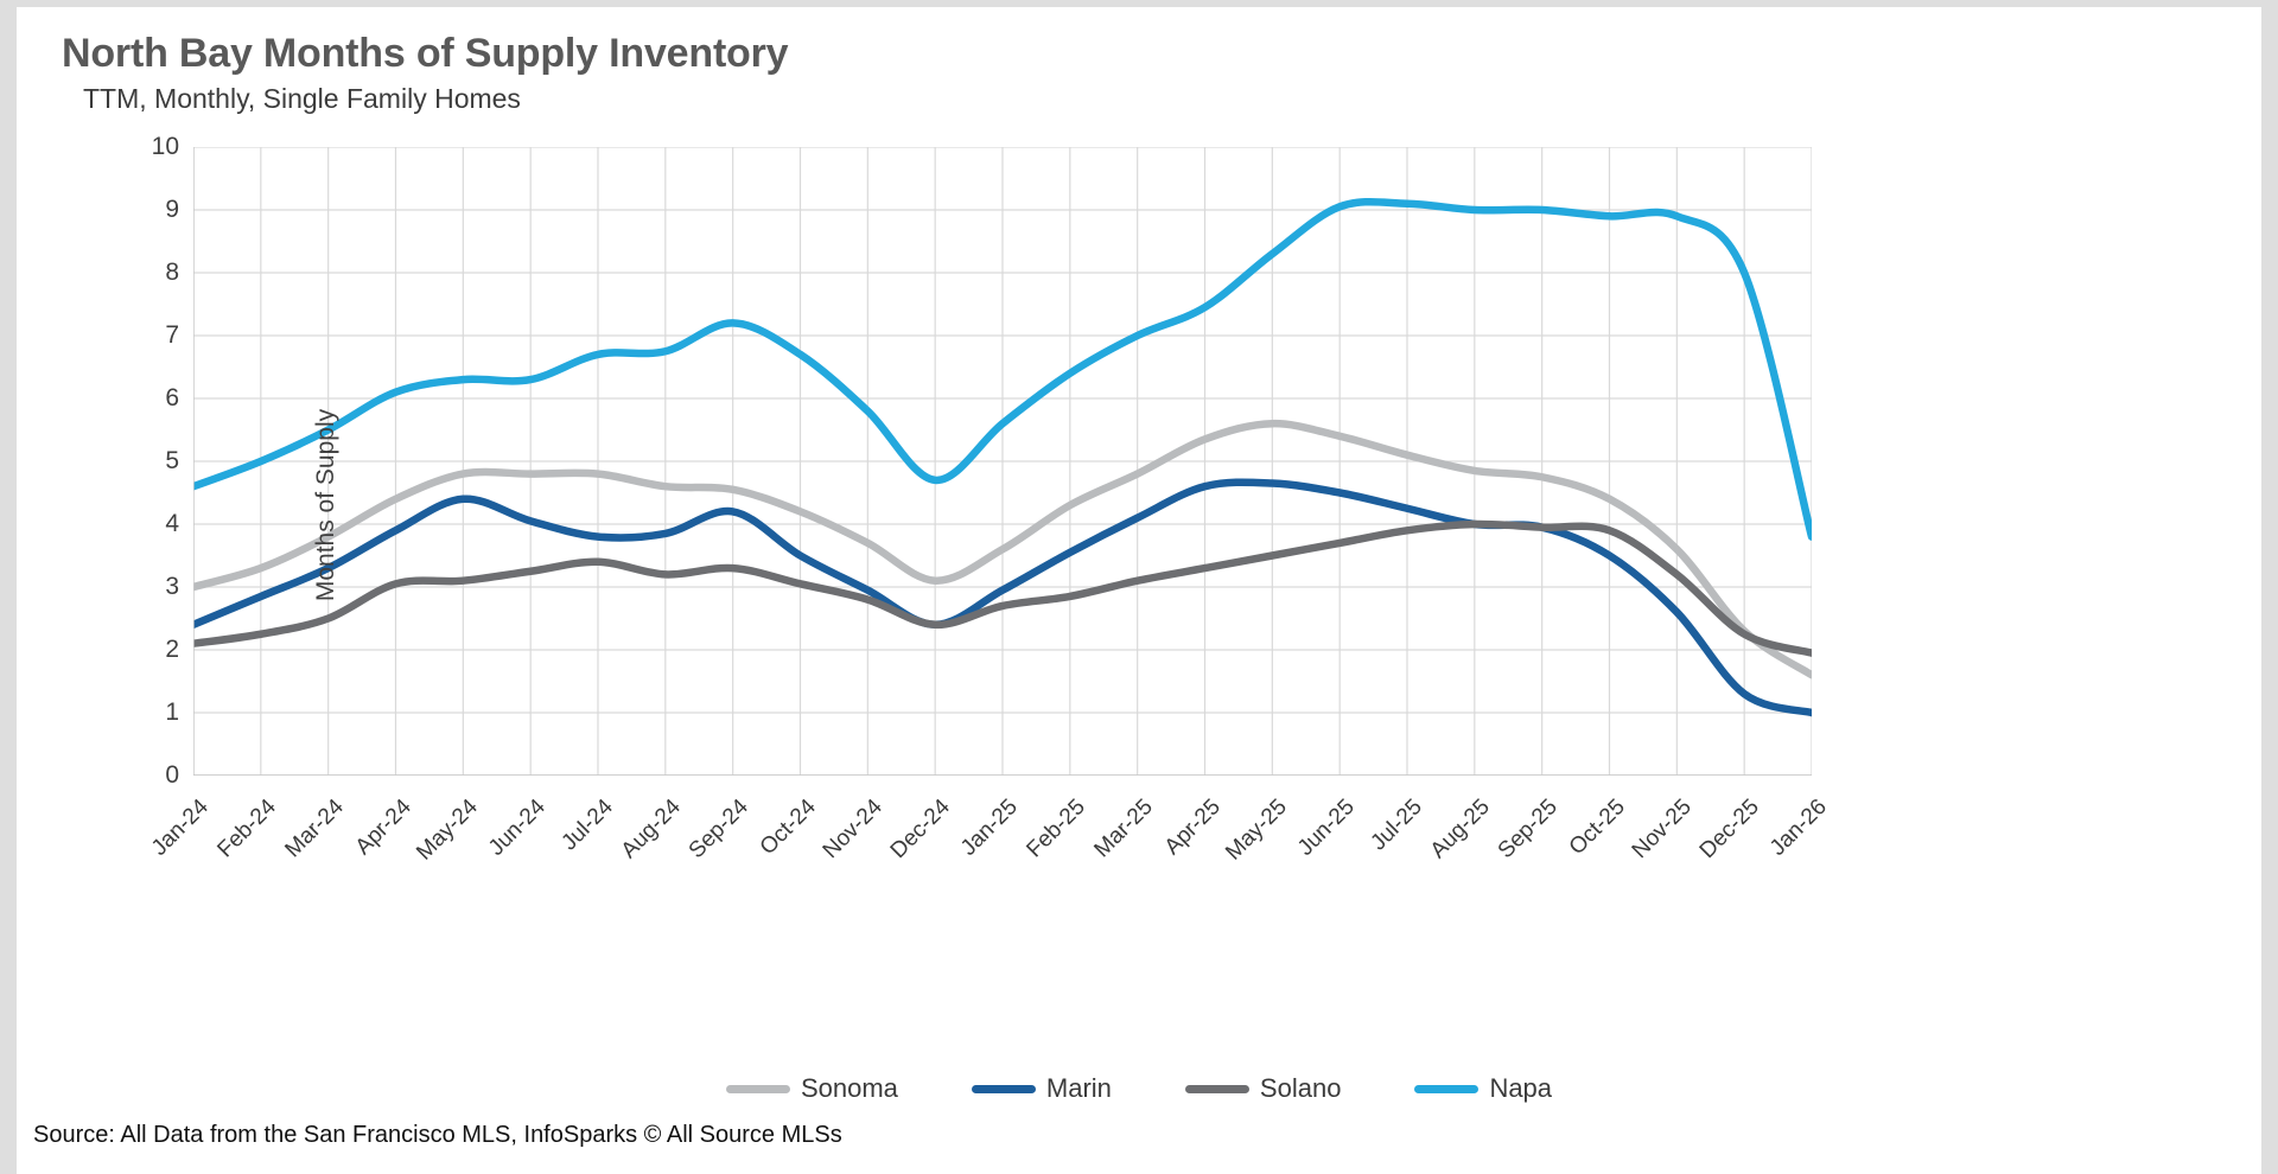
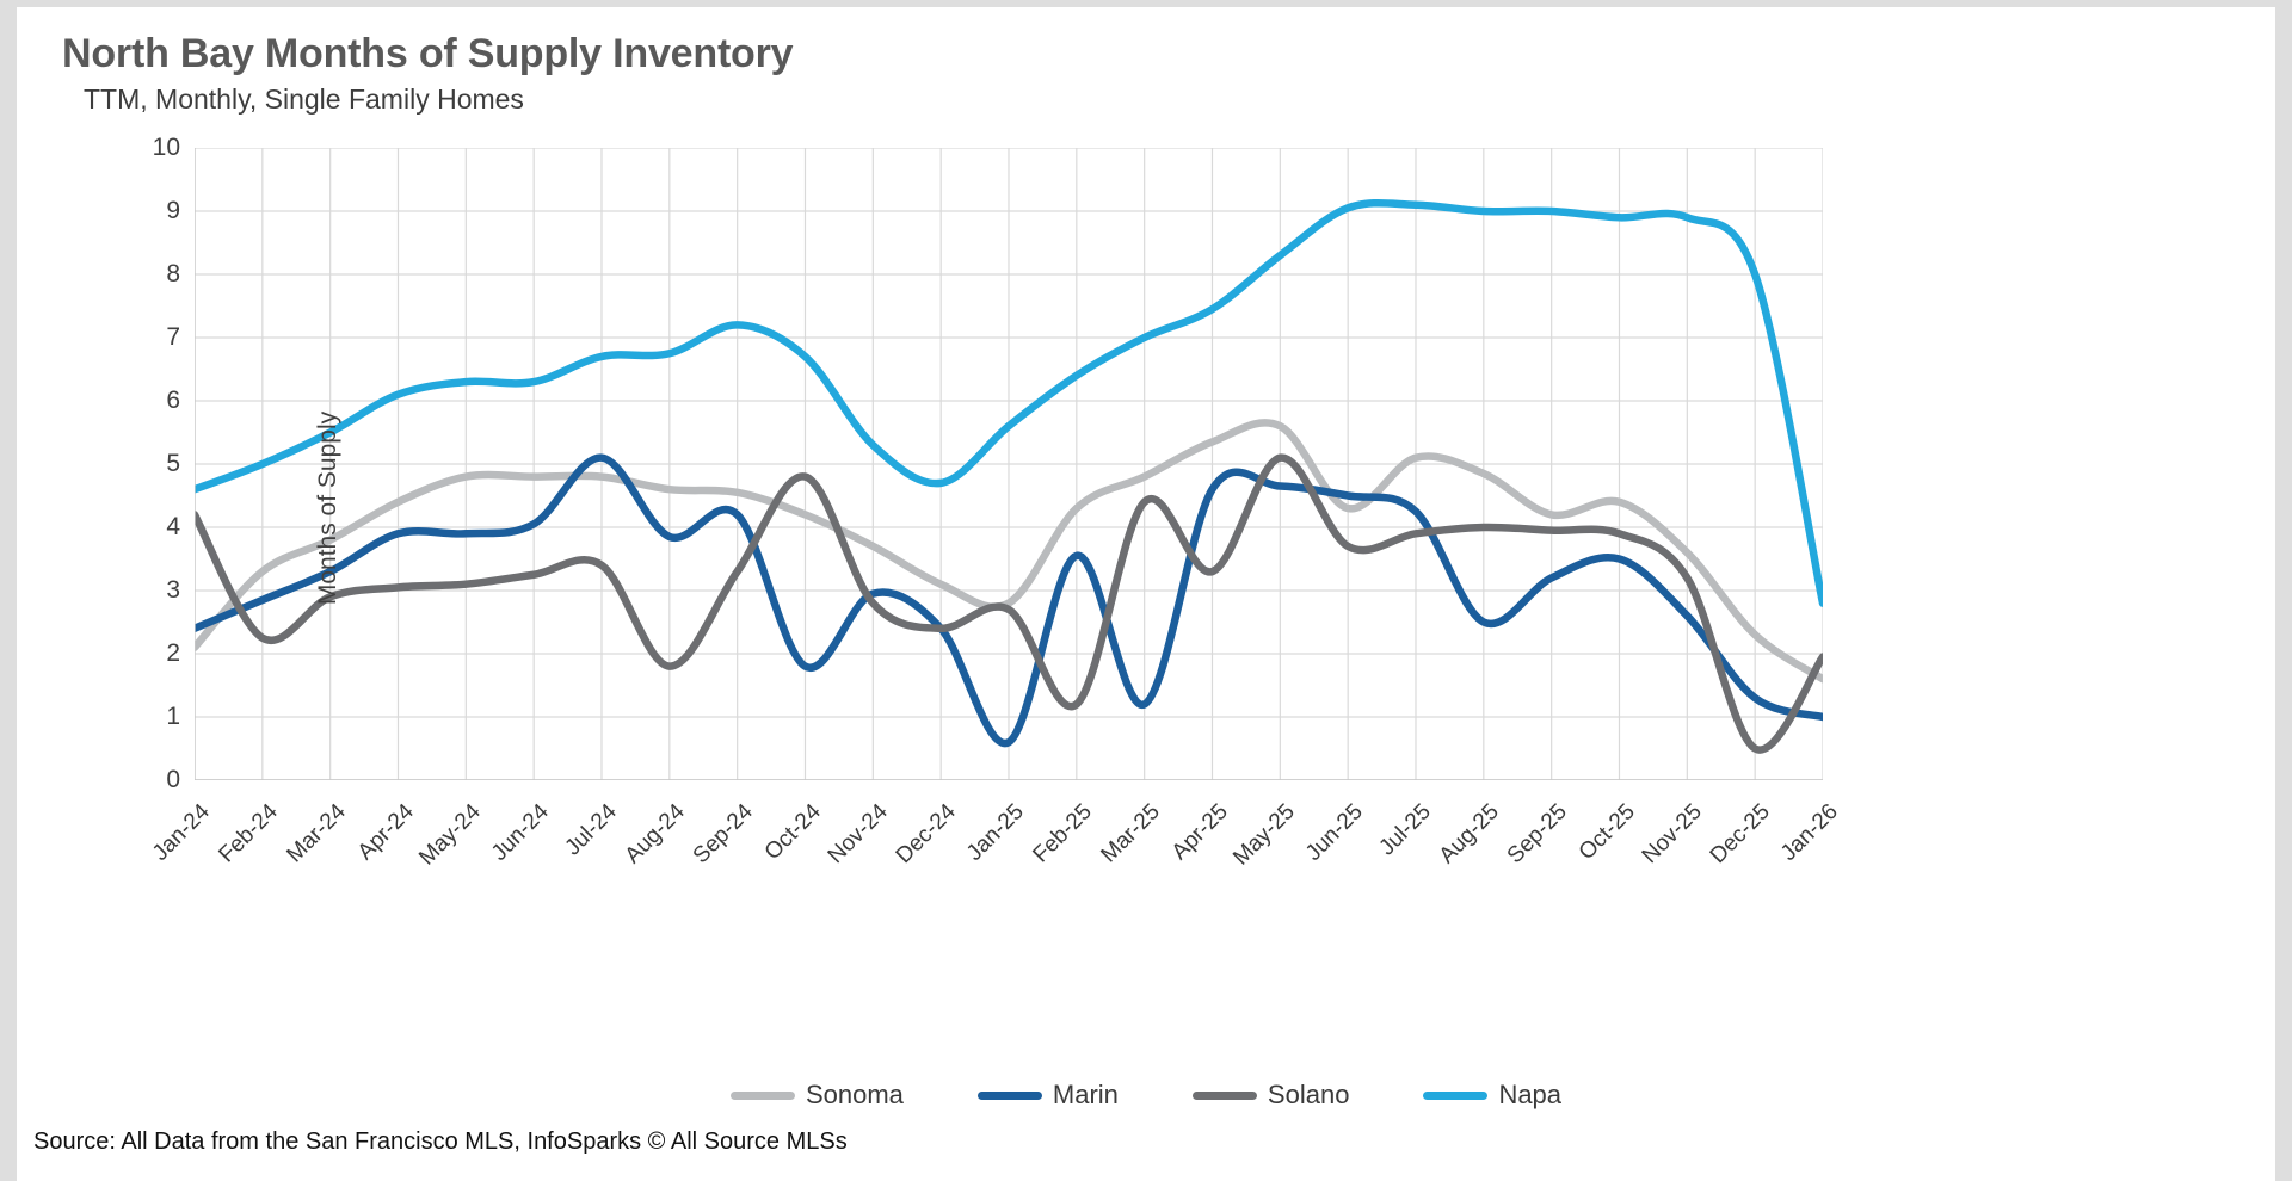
Sonoma/Jan-24: 3.0 -> 2.1
Solano/Jan-24: 2.1 -> 4.2
Solano/Mar-24: 2.5 -> 2.9
Marin/May-24: 4.4 -> 3.9
Marin/Jul-24: 3.8 -> 5.1
Solano/Aug-24: 3.2 -> 1.8
Marin/Oct-24: 3.5 -> 1.8
Solano/Oct-24: 3.0 -> 4.8
Napa/Nov-24: 5.8 -> 5.3
Sonoma/Jan-25: 3.6 -> 2.8
Marin/Jan-25: 3.0 -> 0.6
Solano/Feb-25: 2.9 -> 1.2
Marin/Mar-25: 4.1 -> 1.2
Solano/Mar-25: 3.1 -> 4.4
Solano/May-25: 3.5 -> 5.1
Sonoma/Jun-25: 5.4 -> 4.3
Marin/Aug-25: 4.0 -> 2.5
Sonoma/Sep-25: 4.8 -> 4.2
Marin/Sep-25: 4.0 -> 3.2
Solano/Dec-25: 2.2 -> 0.5
Napa/Jan-26: 3.8 -> 2.8
